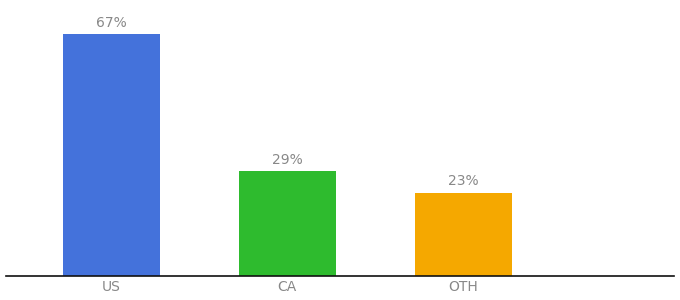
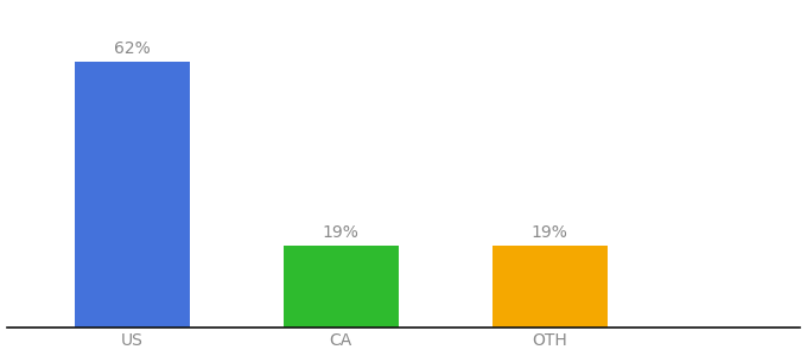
US: 67% -> 62%
CA: 29% -> 19%
OTH: 23% -> 19%
